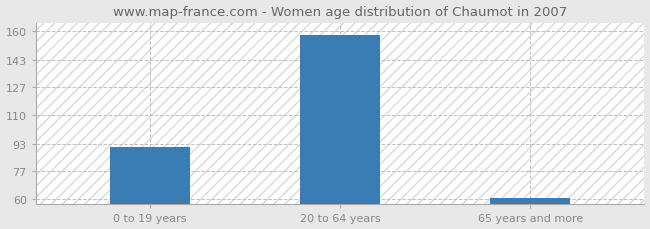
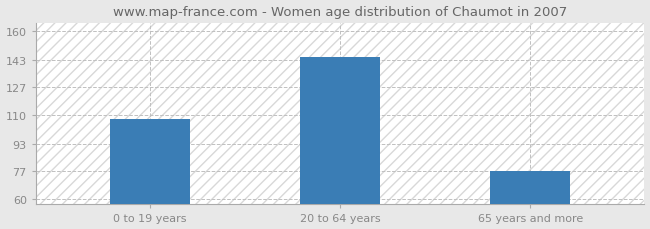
0 to 19 years: 91 -> 108
20 to 64 years: 158 -> 145
65 years and more: 61 -> 77
